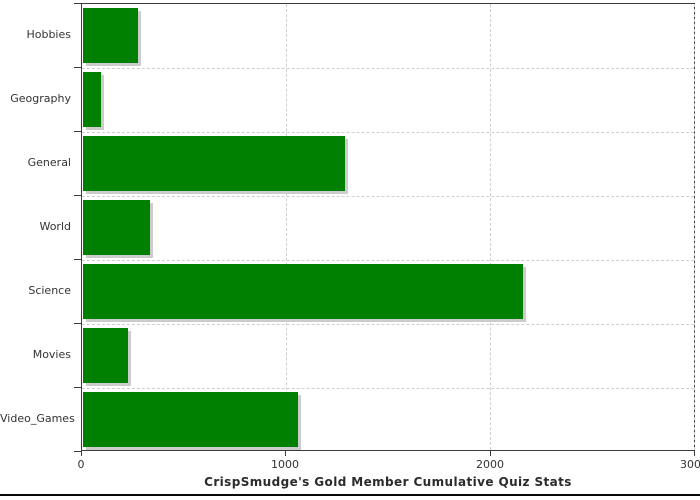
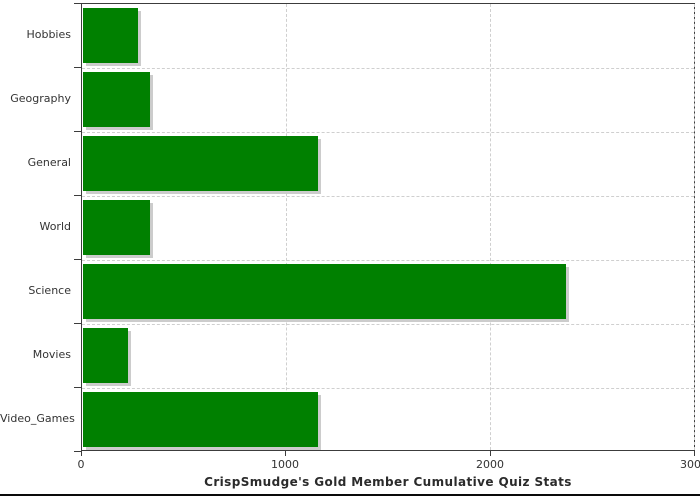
Geography: 90 -> 330
General: 1280 -> 1150
Science: 2160 -> 2370
Video_Games: 1060 -> 1150
